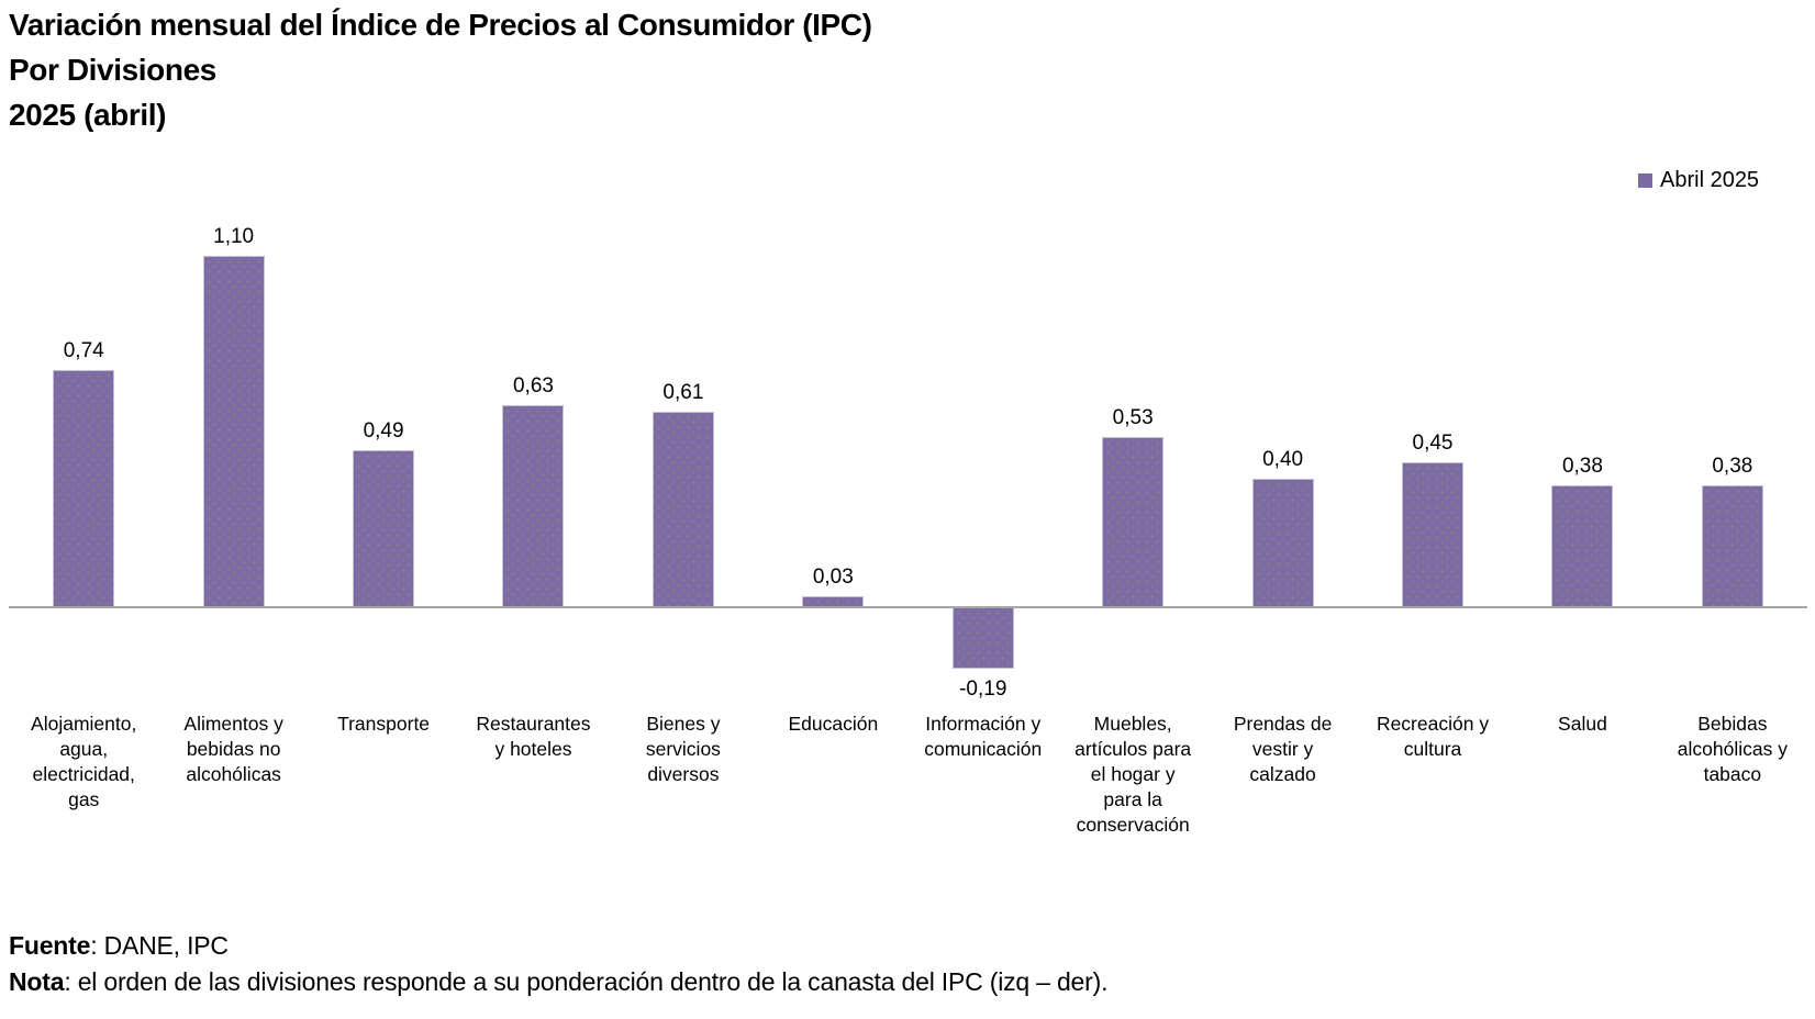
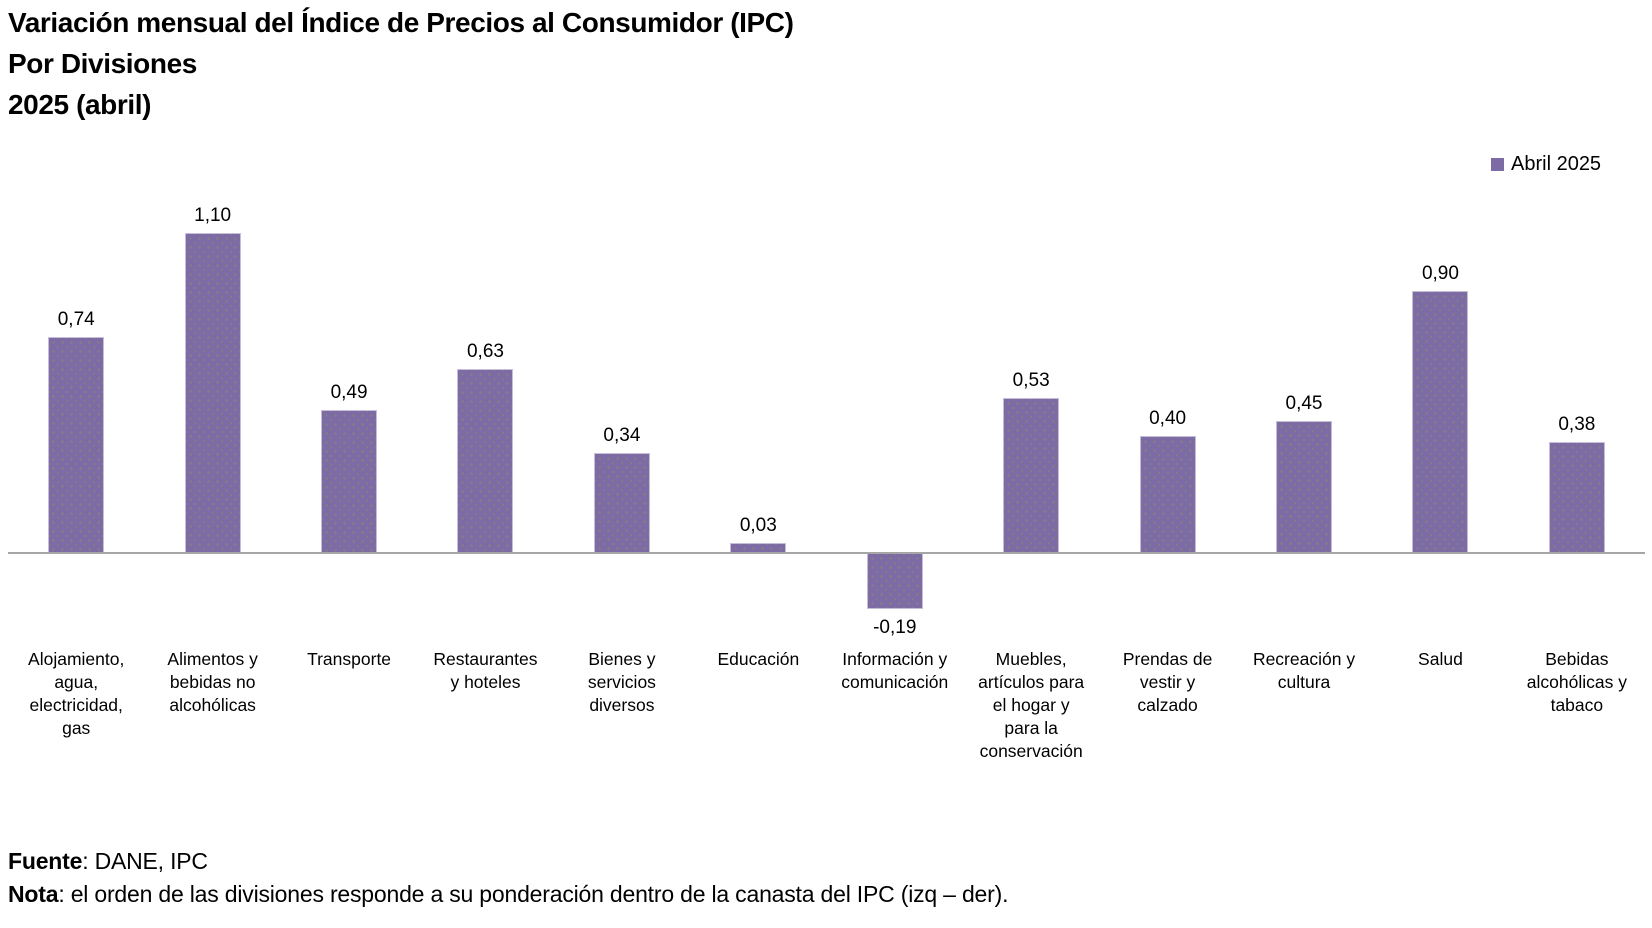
Bienes y servicios diversos: 0,61 -> 0,34
Salud: 0,38 -> 0,90
